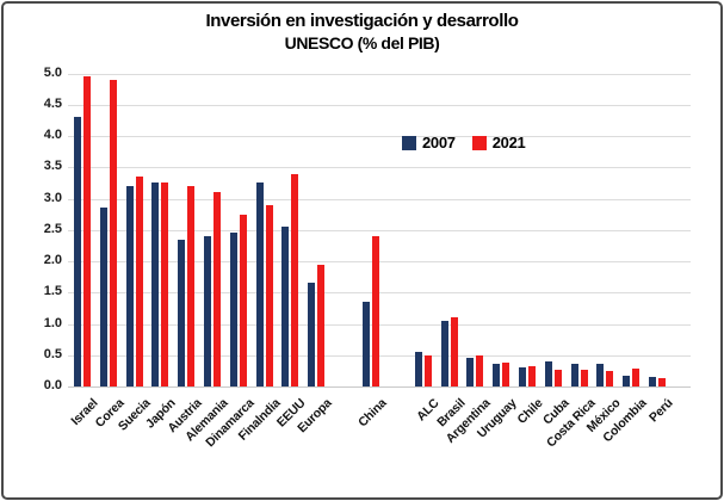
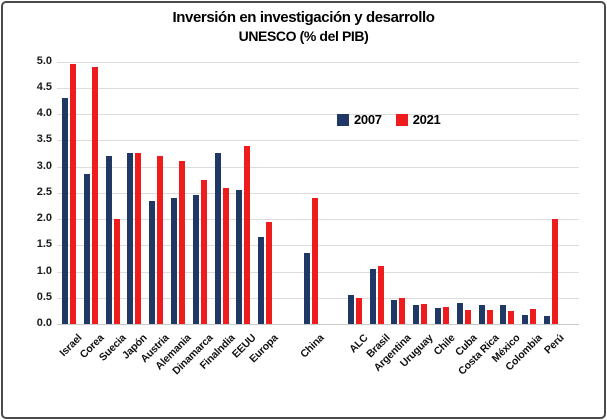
2021/Suecia: 3.4 -> 2.0
2021/Finalndia: 2.9 -> 2.6
2021/Perú: 0.1 -> 2.0
